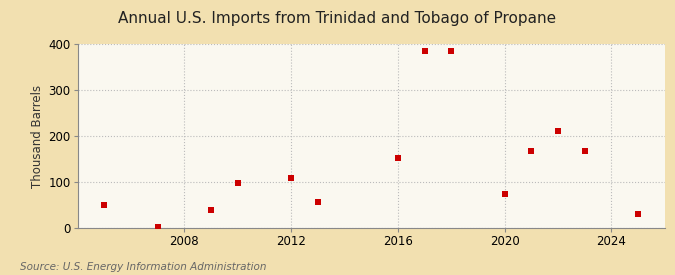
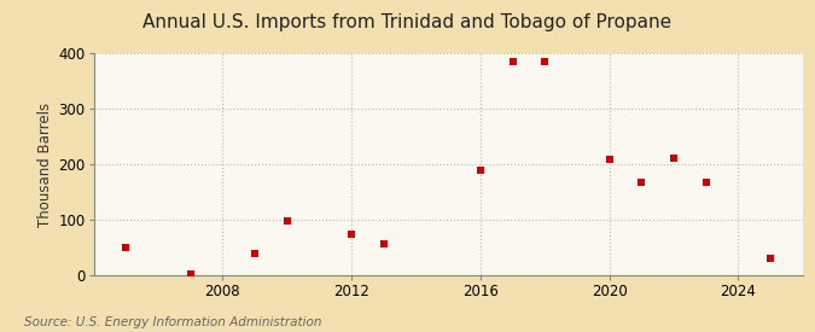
2012: 110 -> 75
2016: 152 -> 190
2020: 75 -> 210
